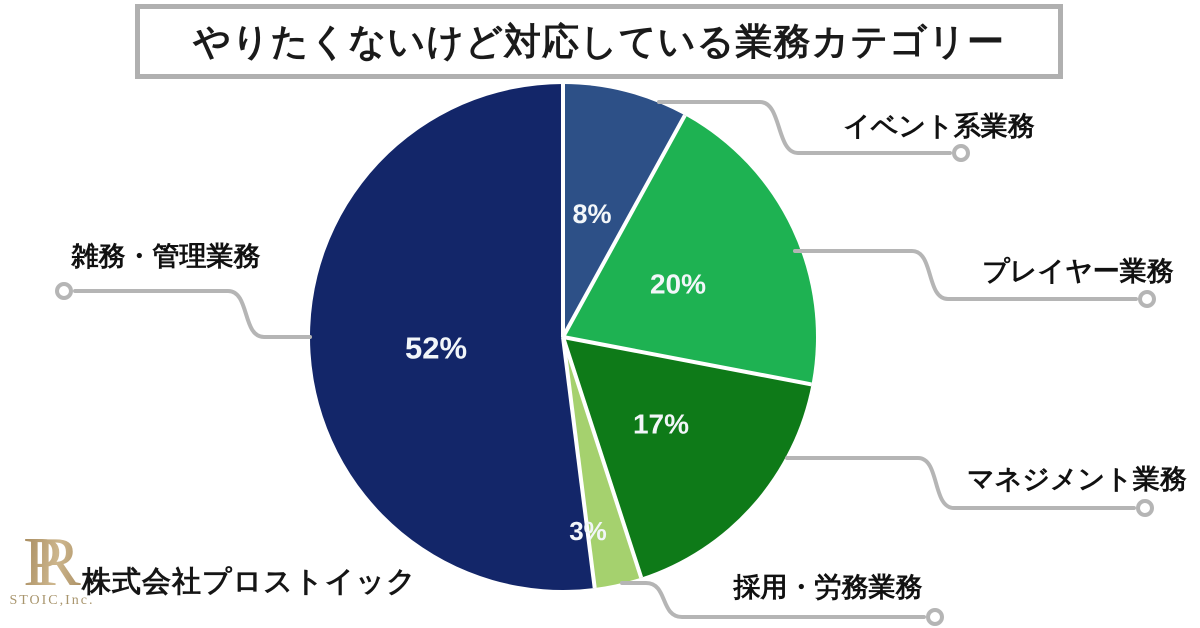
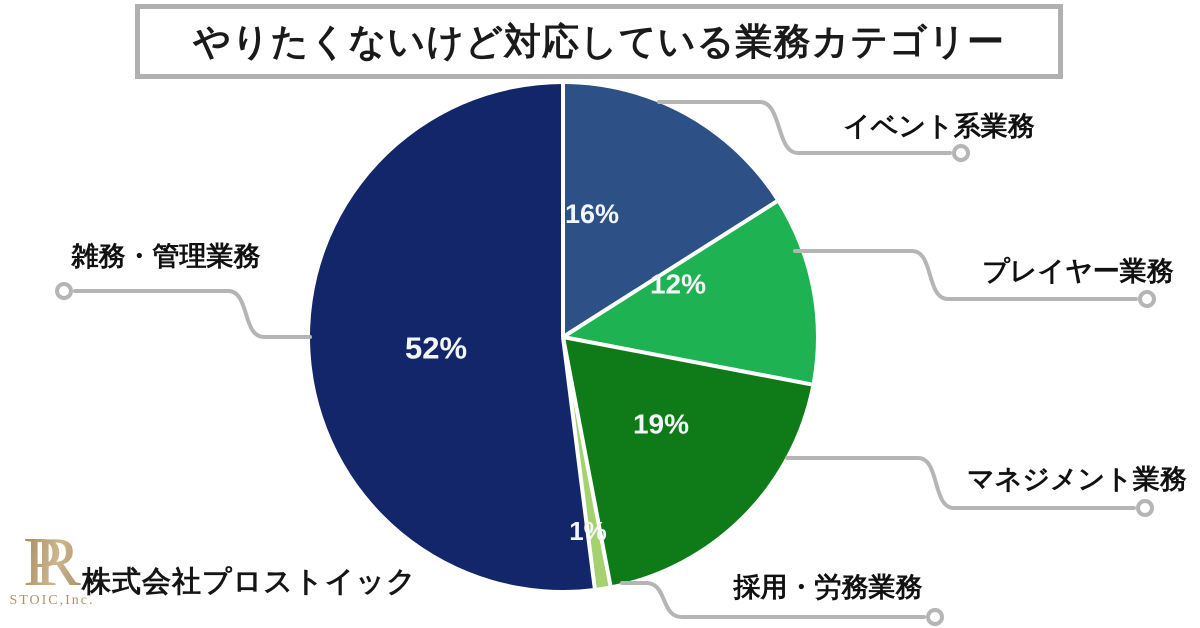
イベント系業務: 8% -> 16%
プレイヤー業務: 20% -> 12%
マネジメント業務: 17% -> 19%
採用・労務業務: 3% -> 1%
